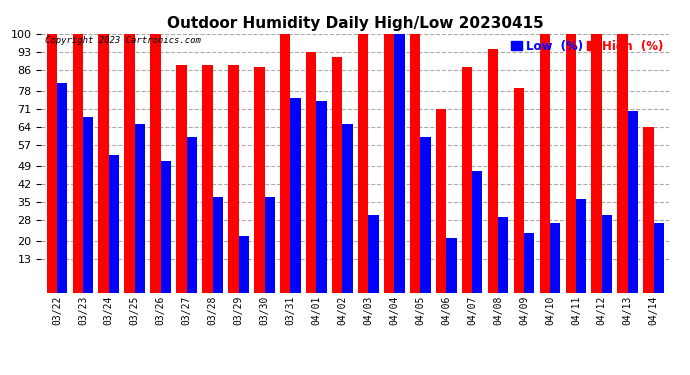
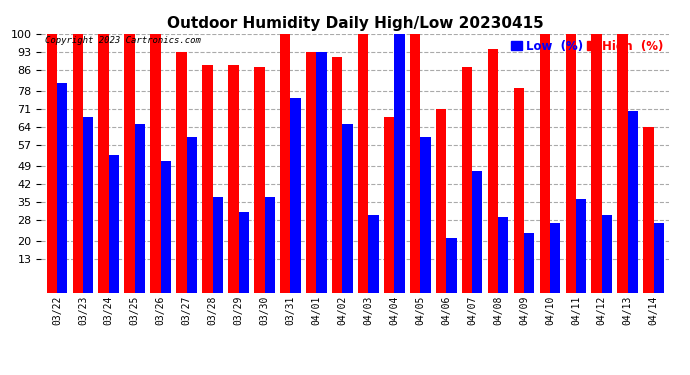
High (%)/03/27: 88 -> 93
Low (%)/03/29: 22 -> 31
Low (%)/04/01: 74 -> 93
High (%)/04/04: 100 -> 68
